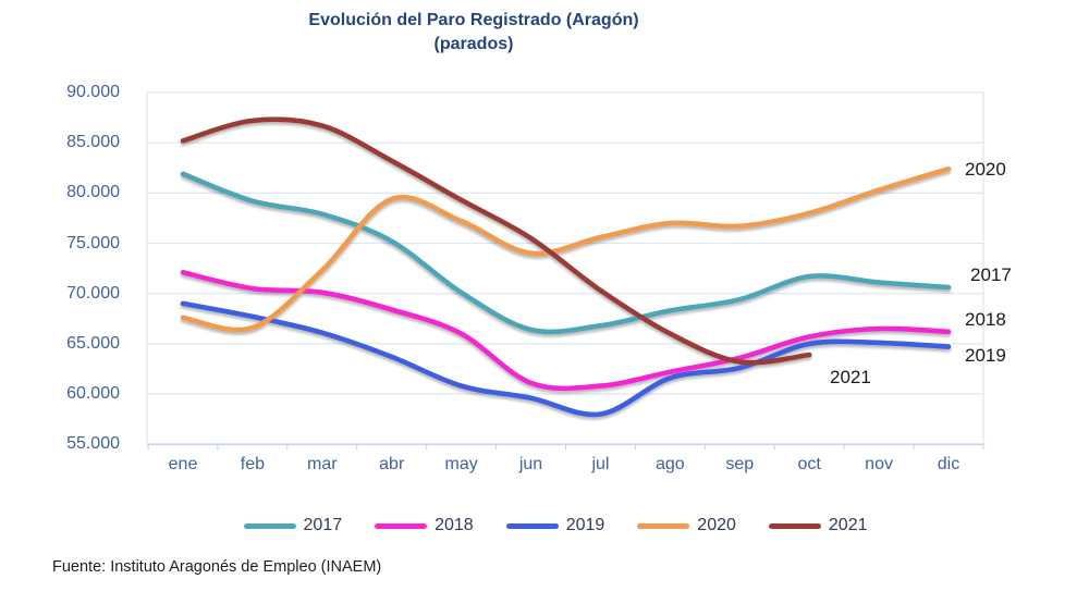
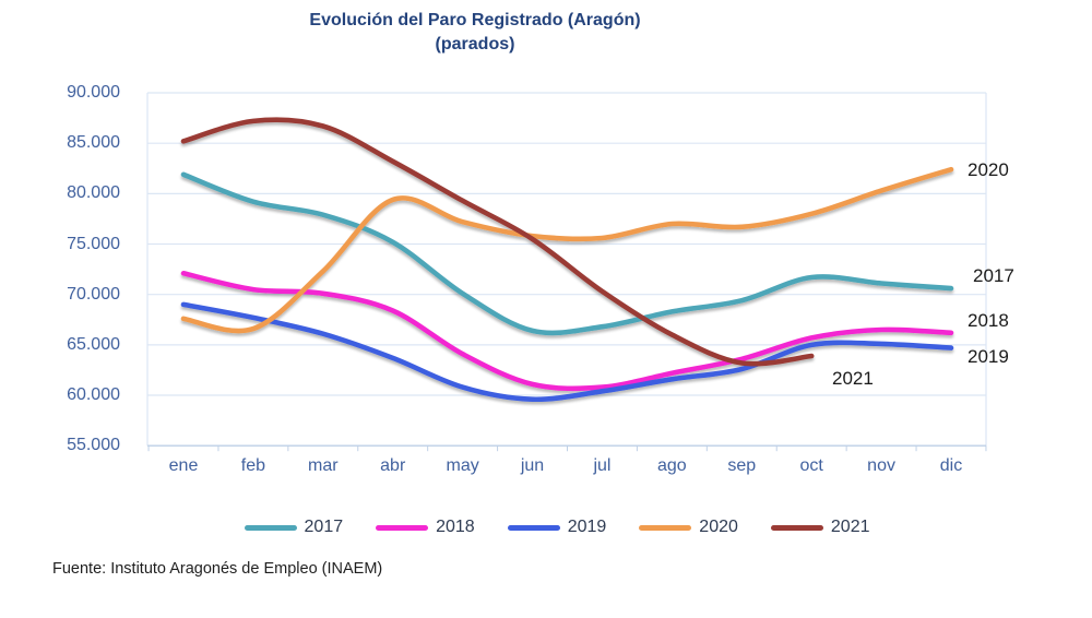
2018/may: 66000 -> 64000
2020/jun: 74000 -> 76000
2019/jul: 58000 -> 60000
